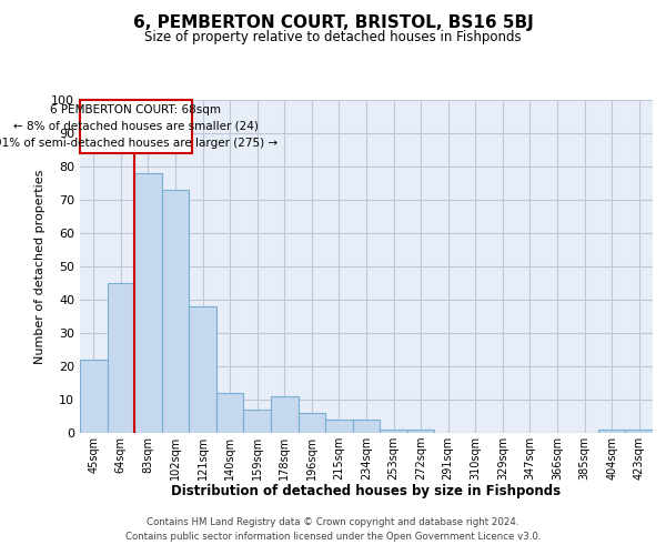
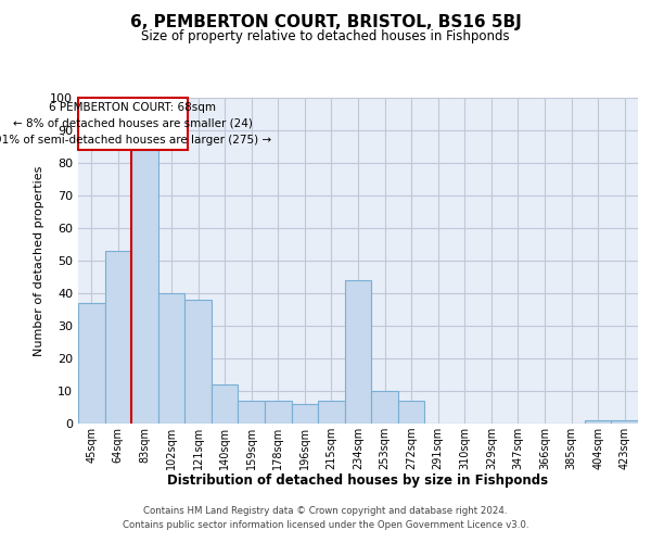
45sqm: 22 -> 37
64sqm: 45 -> 53
83sqm: 78 -> 84
102sqm: 73 -> 40
178sqm: 11 -> 7
215sqm: 4 -> 7
234sqm: 4 -> 44
253sqm: 1 -> 10
272sqm: 1 -> 7
